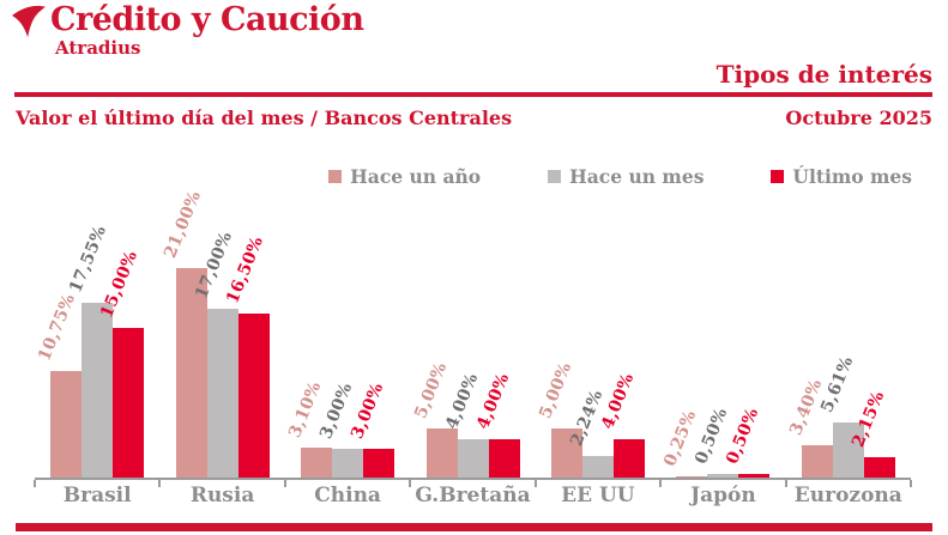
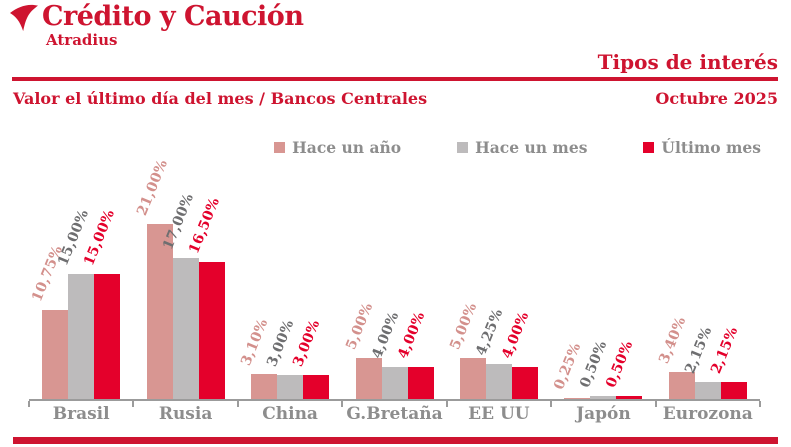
Hace un mes/Brasil: 17,55% -> 15,00%
Hace un mes/EE UU: 2,24% -> 4,25%
Hace un mes/Eurozona: 5,61% -> 2,15%
